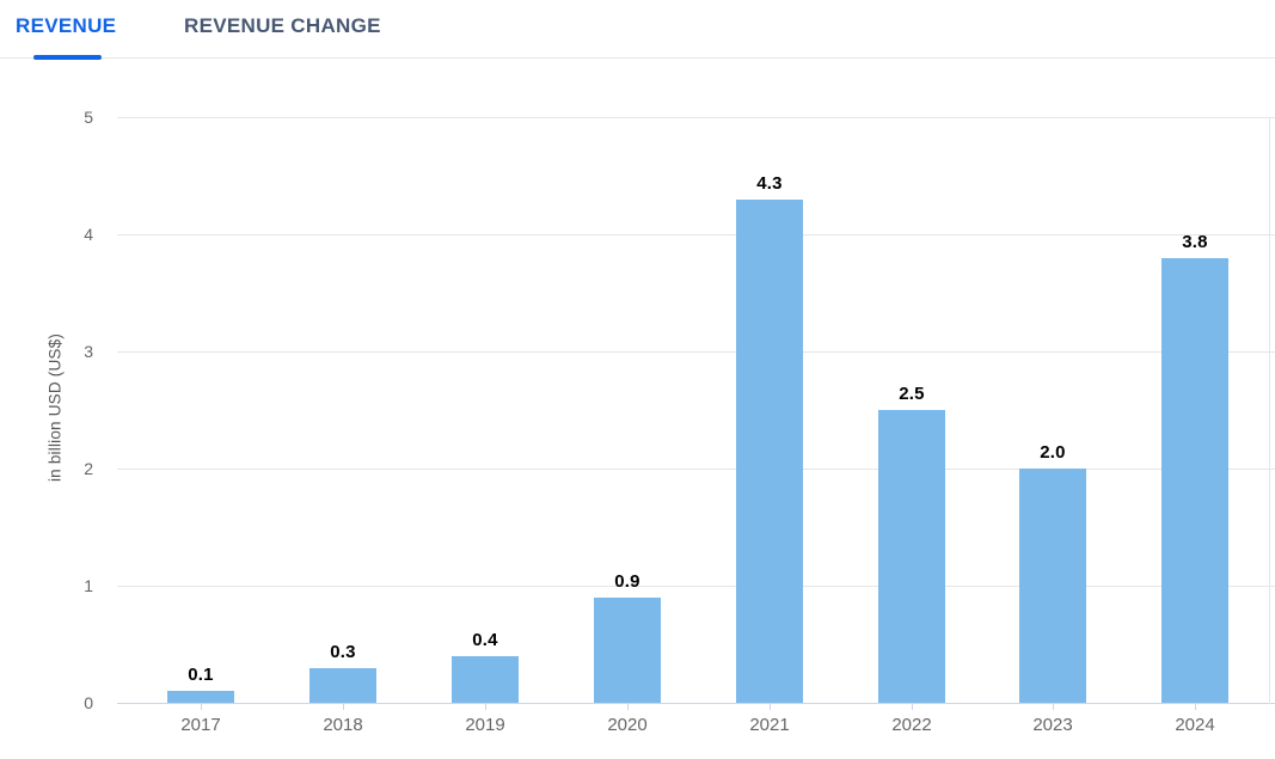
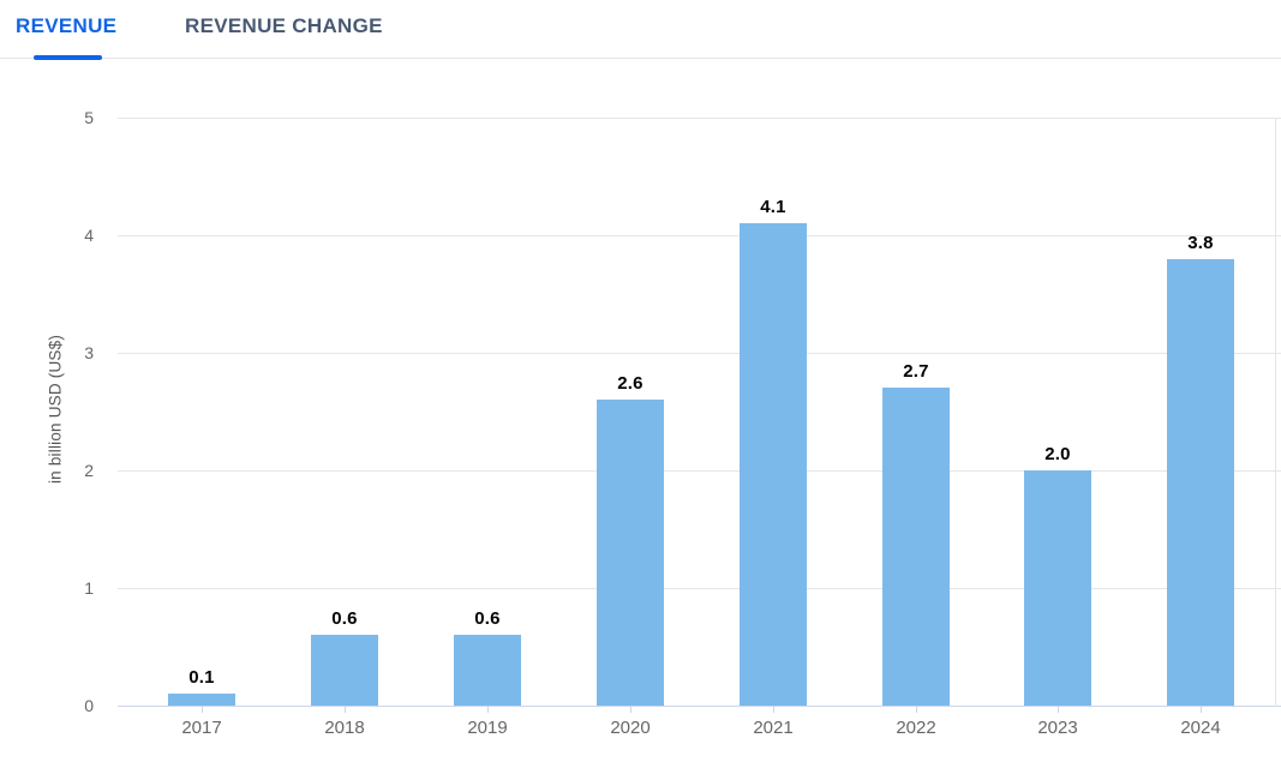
2018: 0.3 -> 0.6
2019: 0.4 -> 0.6
2020: 0.9 -> 2.6
2021: 4.3 -> 4.1
2022: 2.5 -> 2.7
